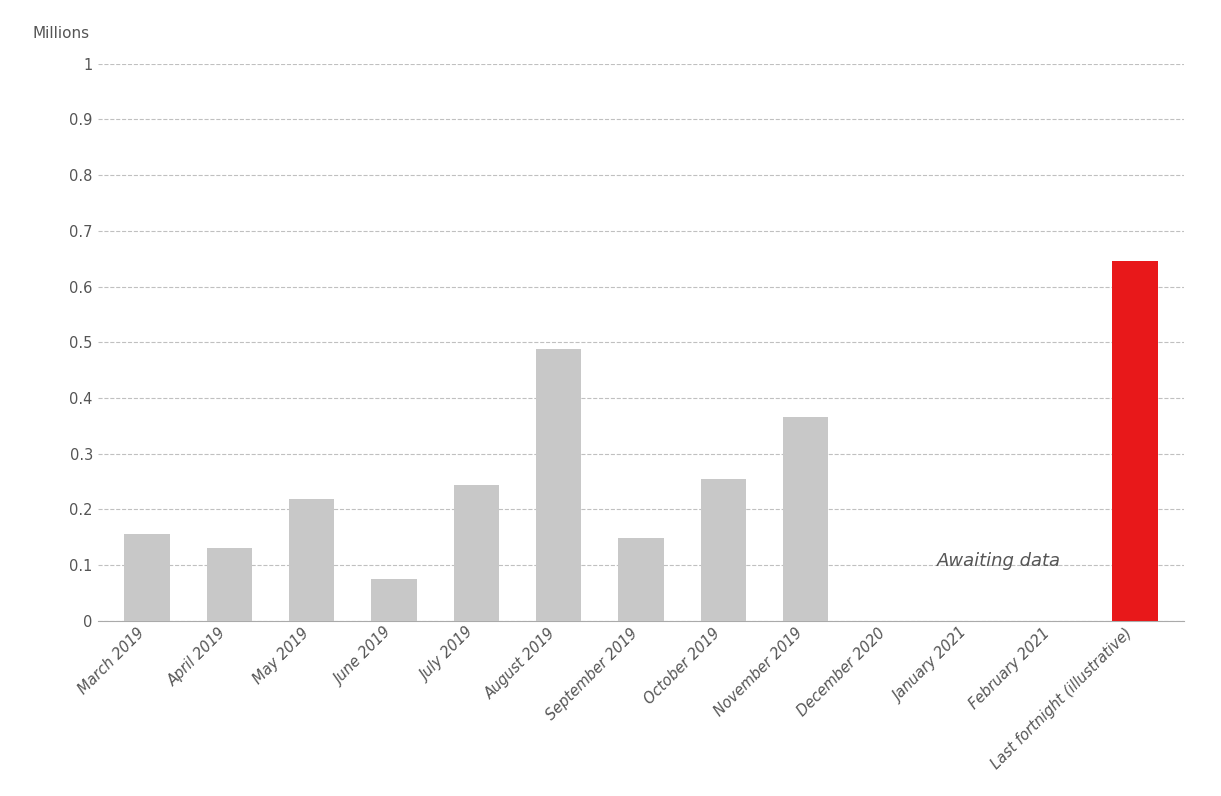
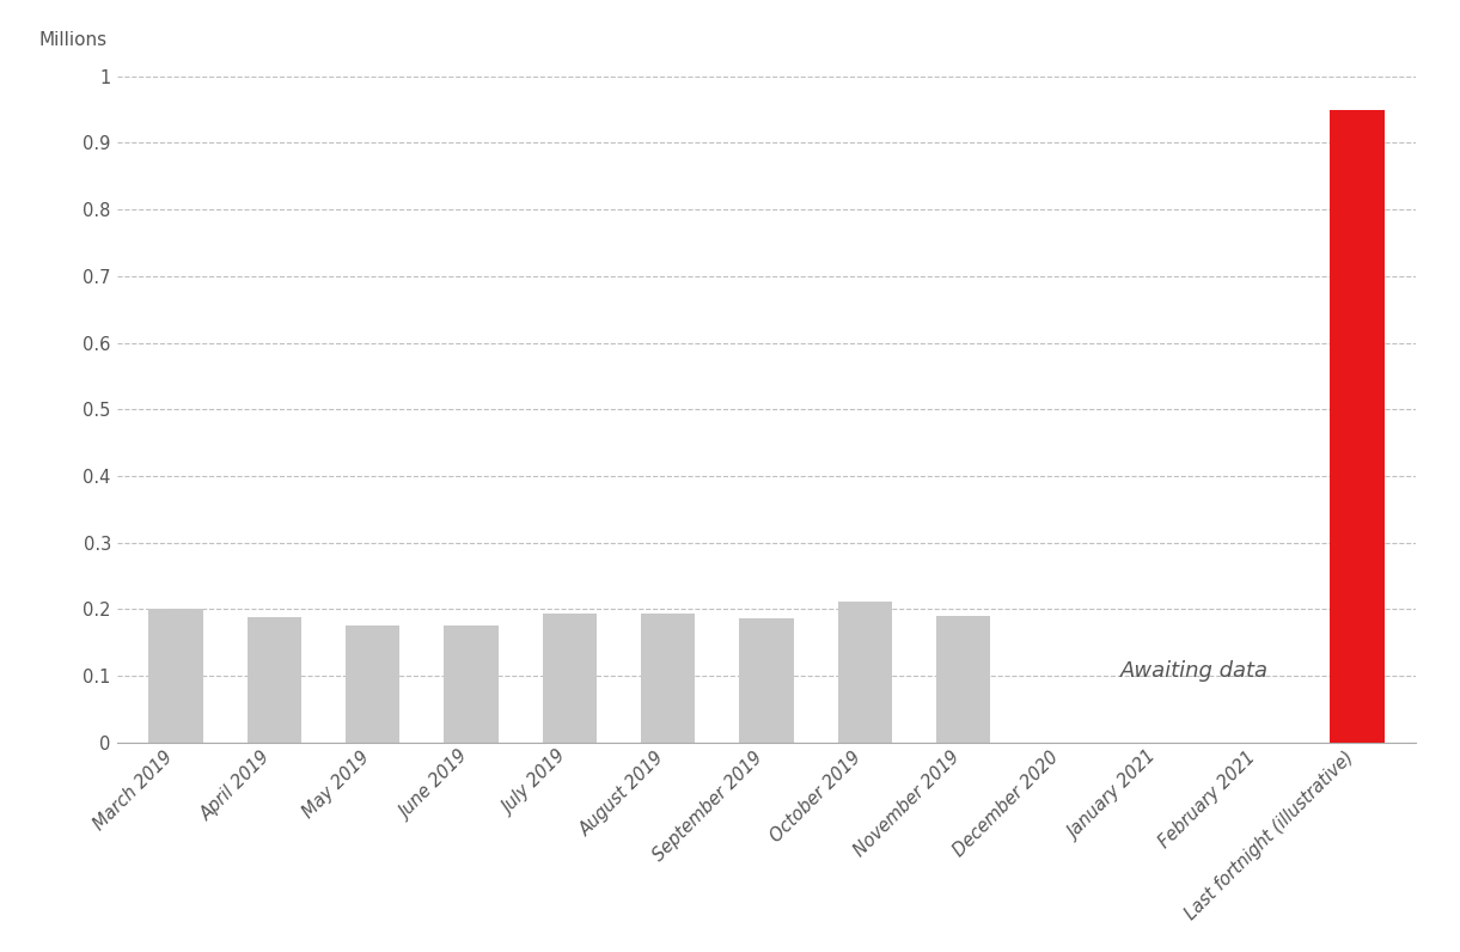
March 2019: 0.156 -> 0.201
April 2019: 0.130 -> 0.188
May 2019: 0.218 -> 0.175
June 2019: 0.076 -> 0.175
July 2019: 0.244 -> 0.193
August 2019: 0.488 -> 0.194
September 2019: 0.148 -> 0.187
October 2019: 0.254 -> 0.211
November 2019: 0.366 -> 0.190
Last fortnight (illustrative): 0.646 -> 0.950
